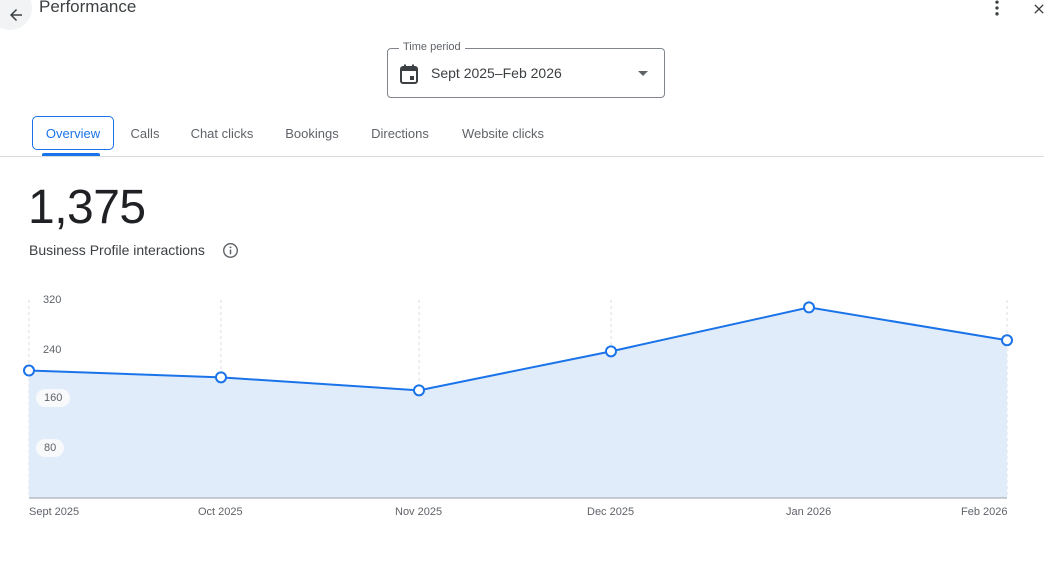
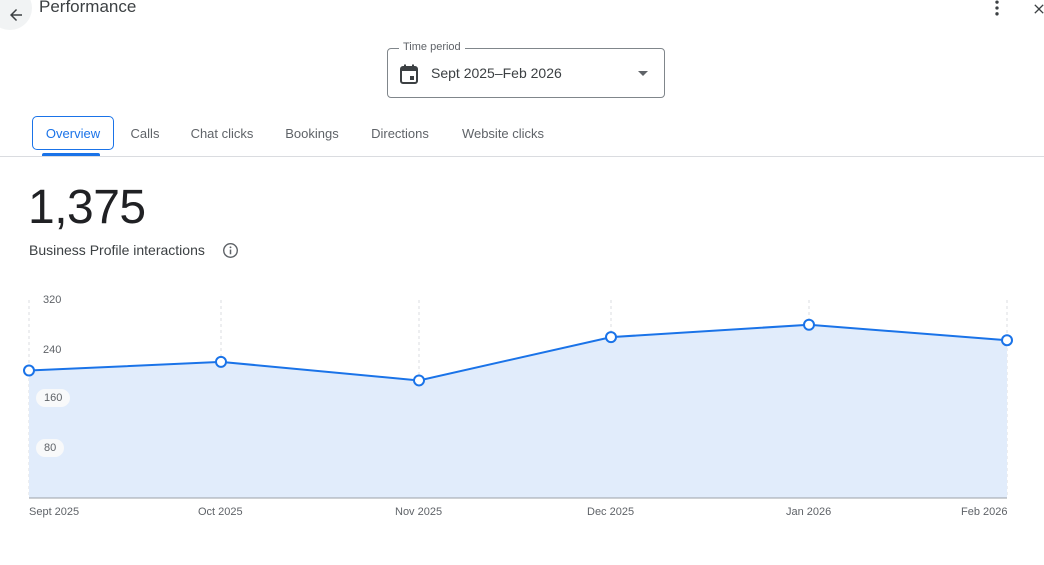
Oct 2025: 200 -> 220
Nov 2025: 170 -> 190
Dec 2025: 240 -> 260
Jan 2026: 310 -> 280
